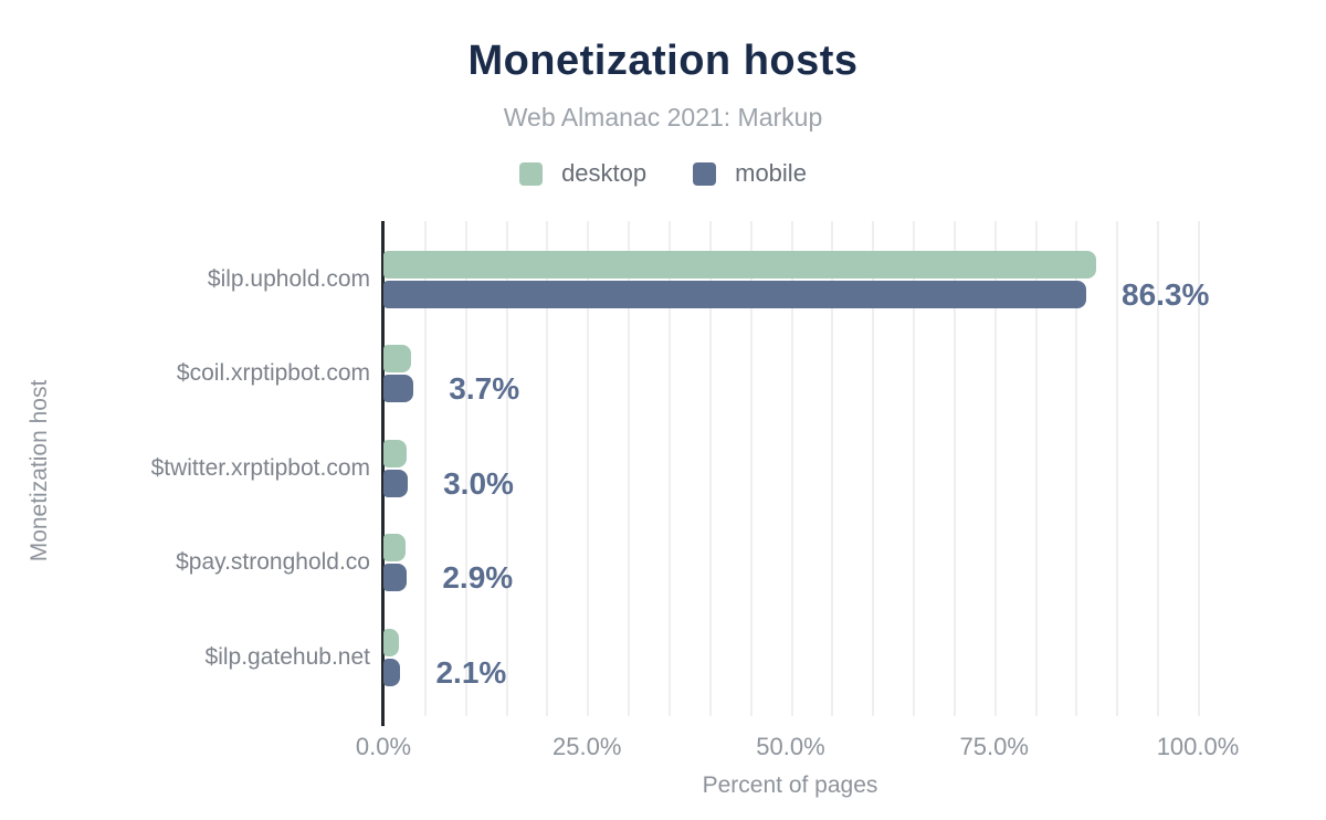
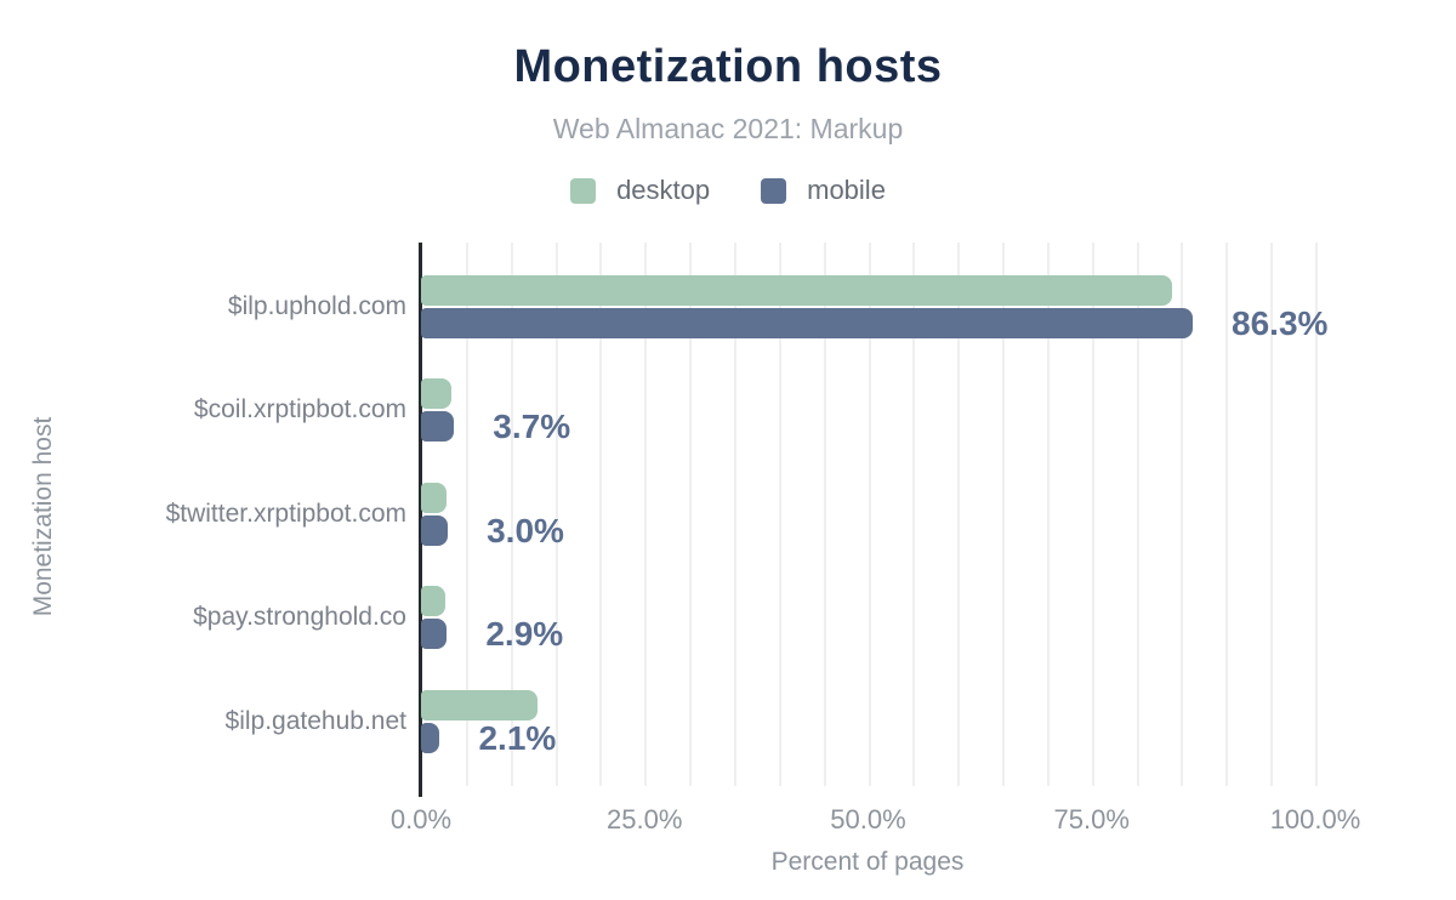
desktop/$ilp.uphold.com: 88% -> 84%
desktop/$ilp.gatehub.net: 2% -> 13%
